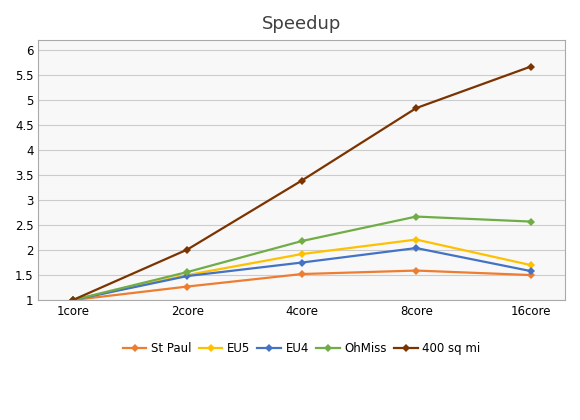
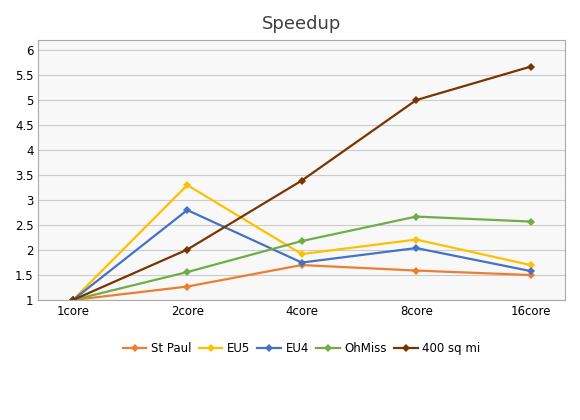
EU5/2core: 1.50 -> 3.30
EU4/2core: 1.48 -> 2.80
St Paul/4core: 1.52 -> 1.70
400 sq mi/8core: 4.84 -> 5.00
